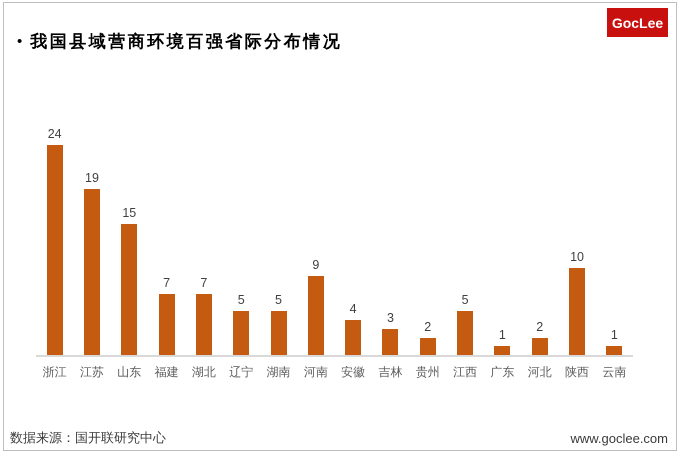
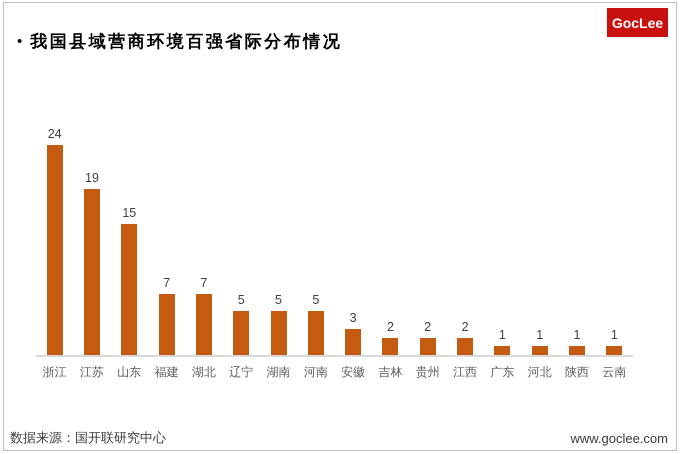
河南: 9 -> 5
安徽: 4 -> 3
吉林: 3 -> 2
江西: 5 -> 2
河北: 2 -> 1
陕西: 10 -> 1
